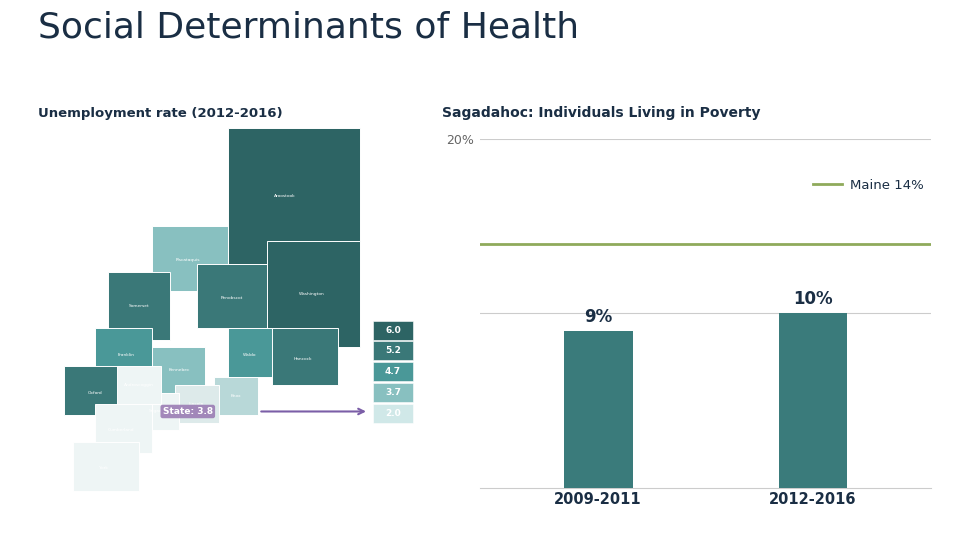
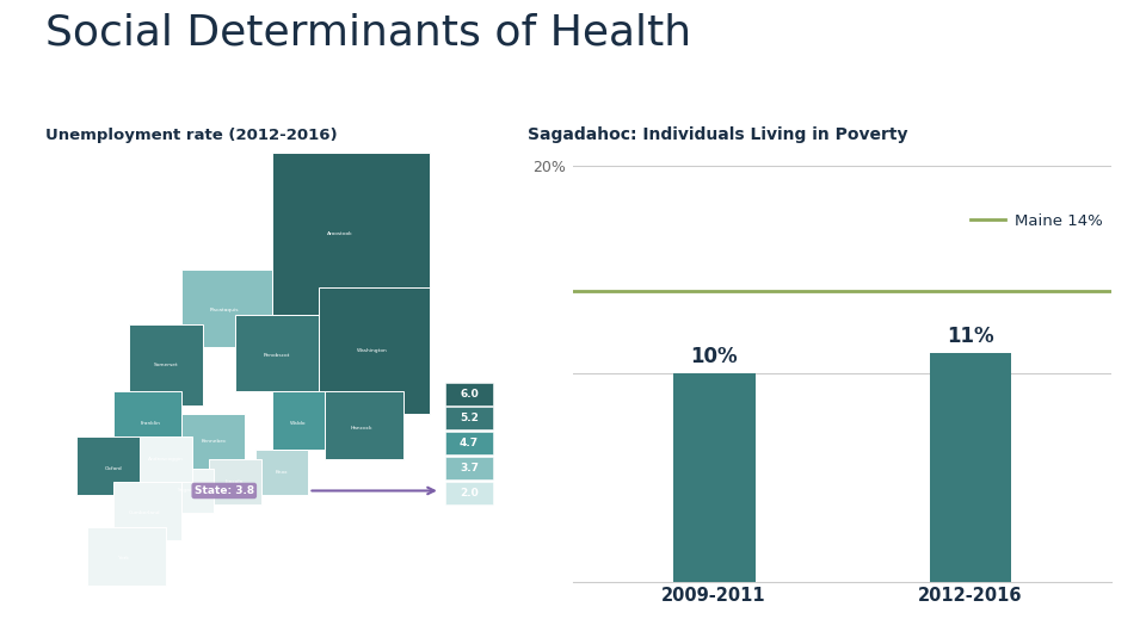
2009-2011: 9% -> 10%
2012-2016: 10% -> 11%
